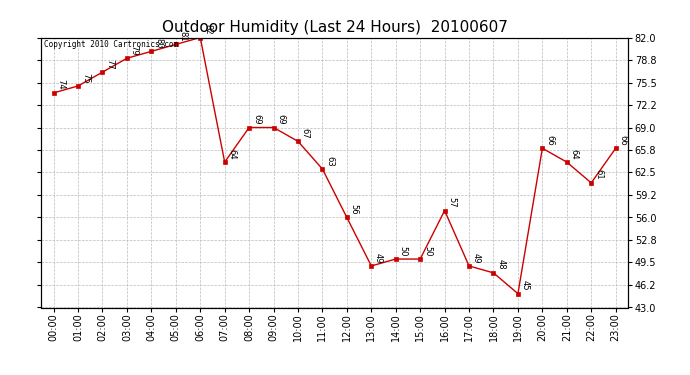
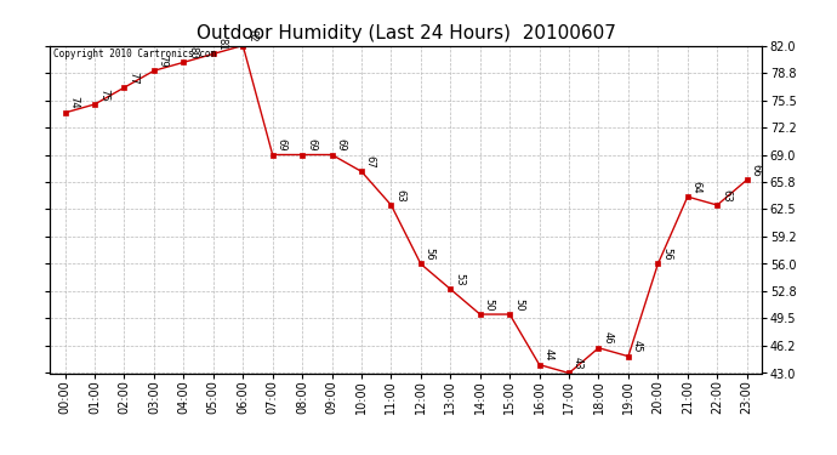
07:00: 64 -> 69
13:00: 49 -> 53
16:00: 57 -> 44
17:00: 49 -> 43
18:00: 48 -> 46
20:00: 66 -> 56
22:00: 61 -> 63
